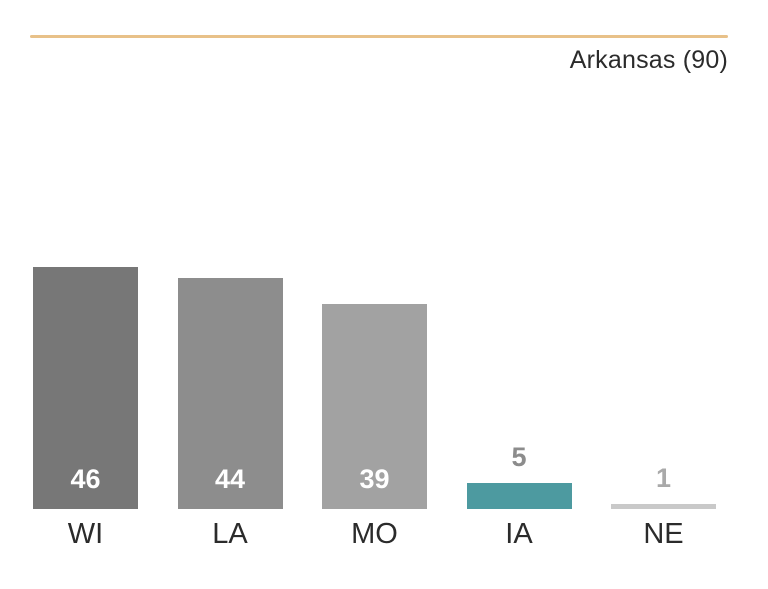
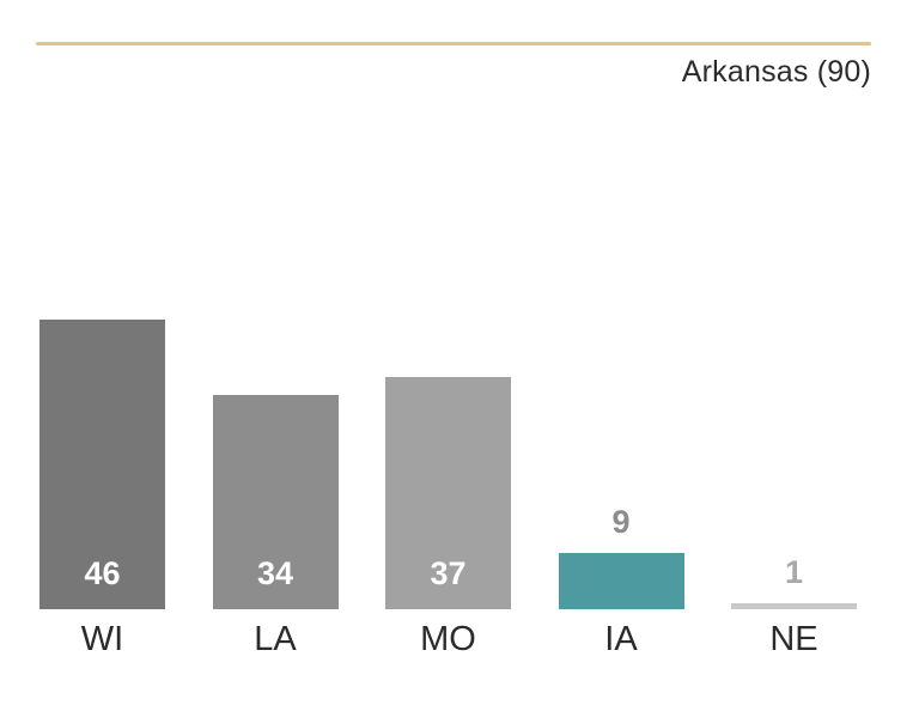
LA: 44 -> 34
MO: 39 -> 37
IA: 5 -> 9
